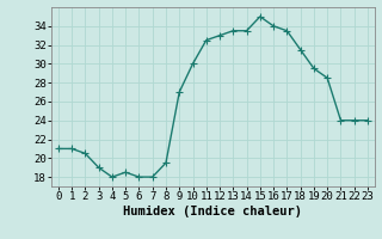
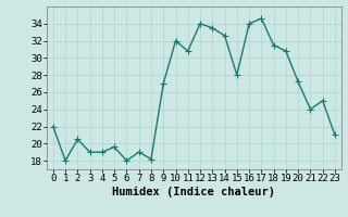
0: 21.0 -> 22.0
1: 21.0 -> 18.0
4: 18.0 -> 19.0
5: 18.5 -> 19.6
7: 18.0 -> 19.0
8: 19.5 -> 18.2
10: 30.0 -> 32.0
11: 32.5 -> 30.8
12: 33.0 -> 34.0
14: 33.5 -> 32.6
15: 35.0 -> 28.0
17: 33.5 -> 34.6
19: 29.5 -> 30.8
20: 28.5 -> 27.2
22: 24.0 -> 25.0
23: 24.0 -> 21.0
